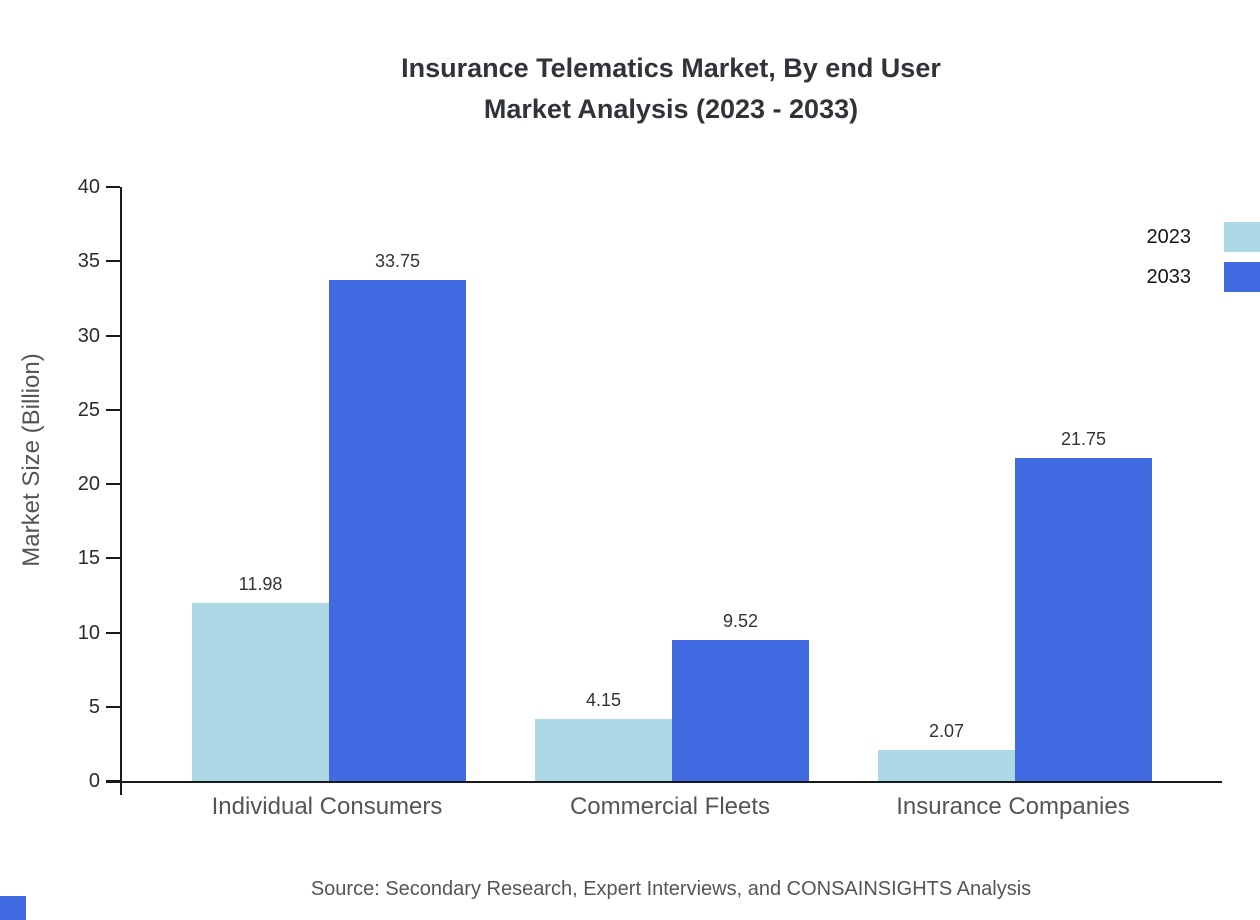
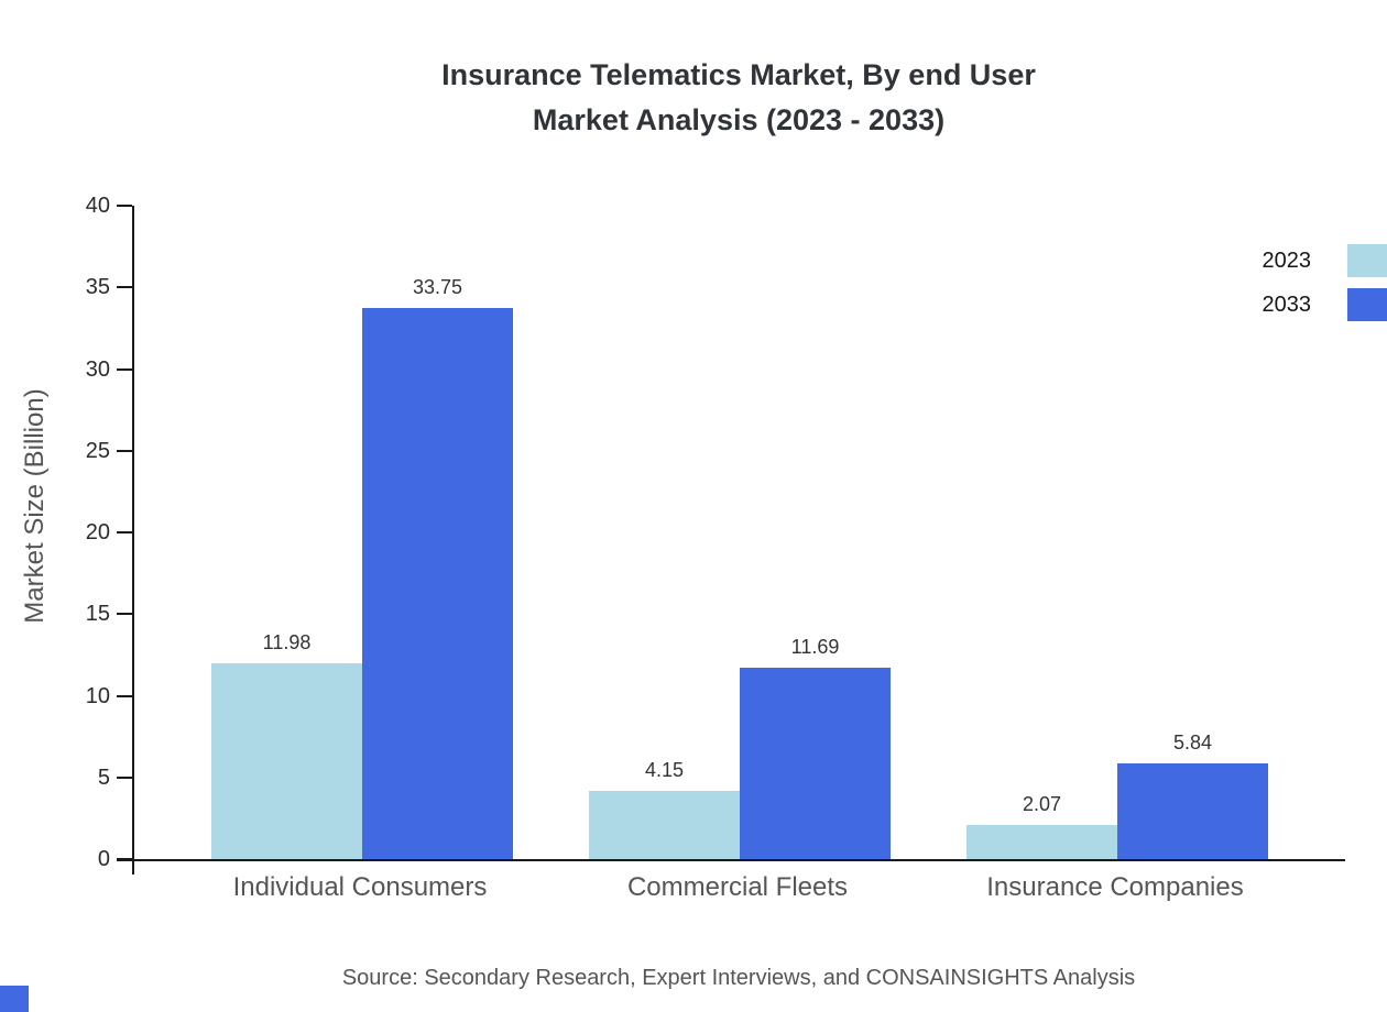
2033/Commercial Fleets: 9.52 -> 11.69
2033/Insurance Companies: 21.75 -> 5.84
